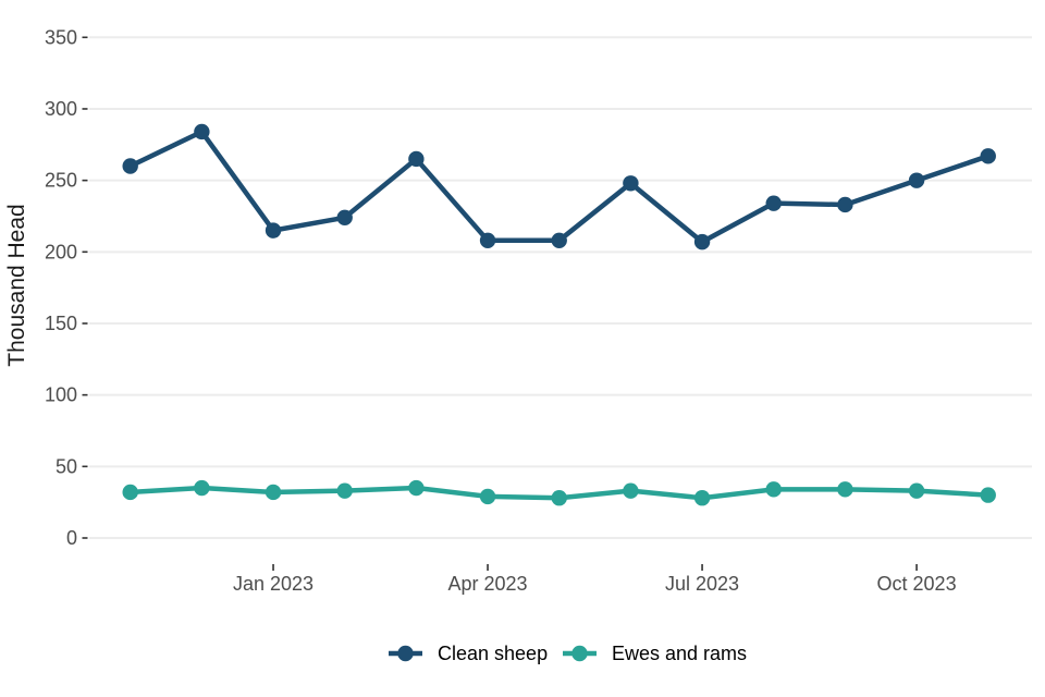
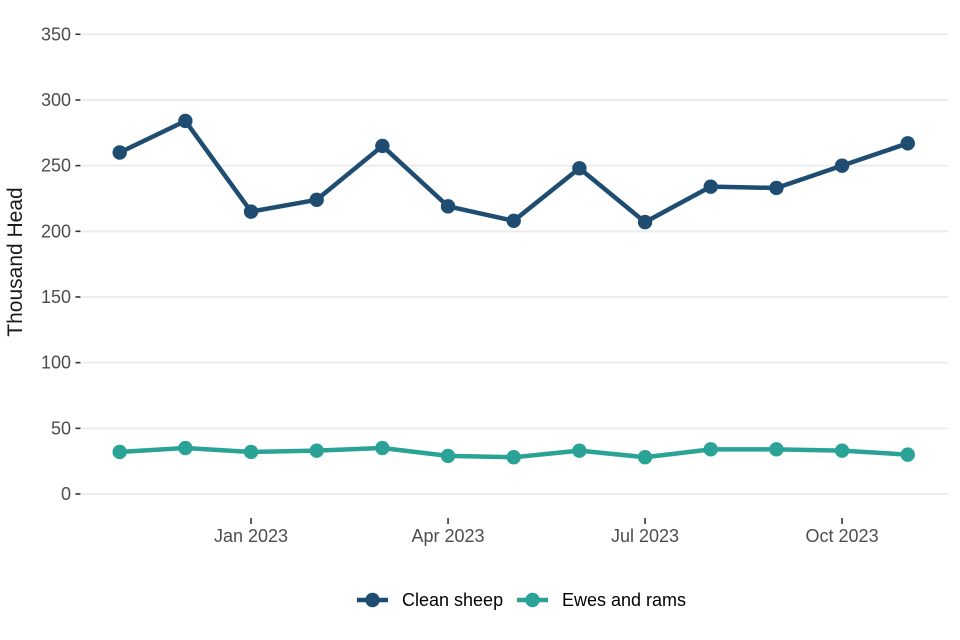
Clean sheep/Apr 2023: 208 -> 219
